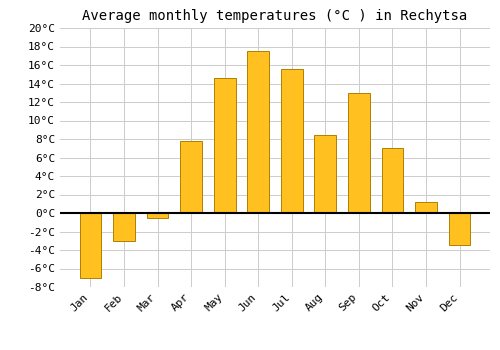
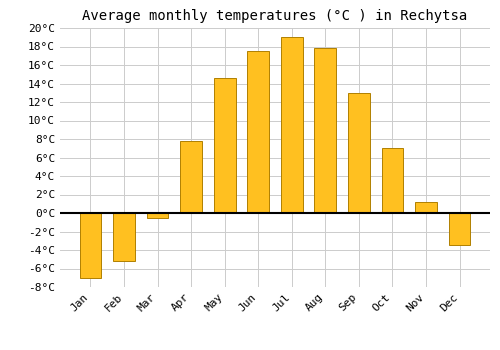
Feb: -3.0°C -> -5.2°C
Jul: 15.6°C -> 19.0°C
Aug: 8.4°C -> 17.8°C
